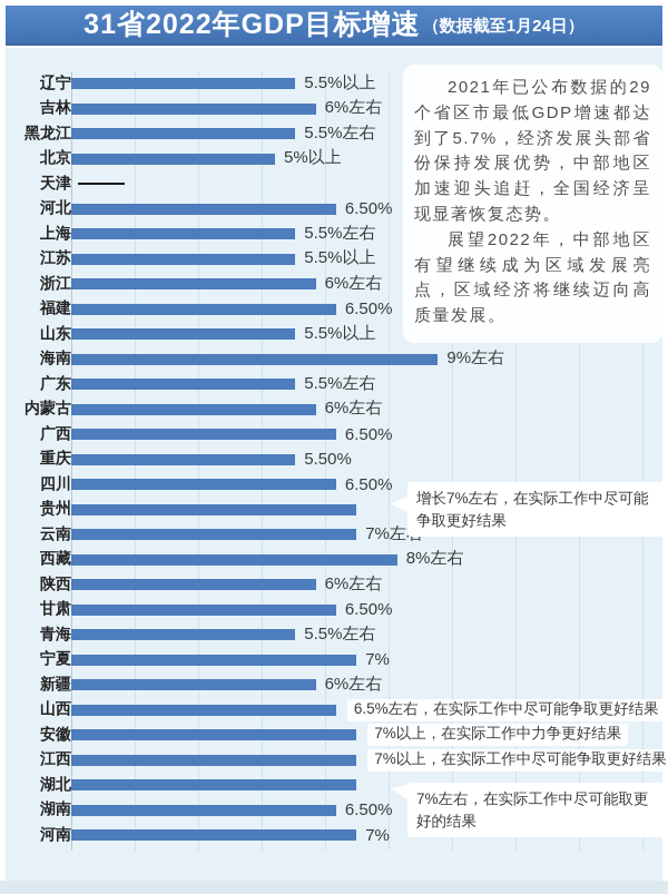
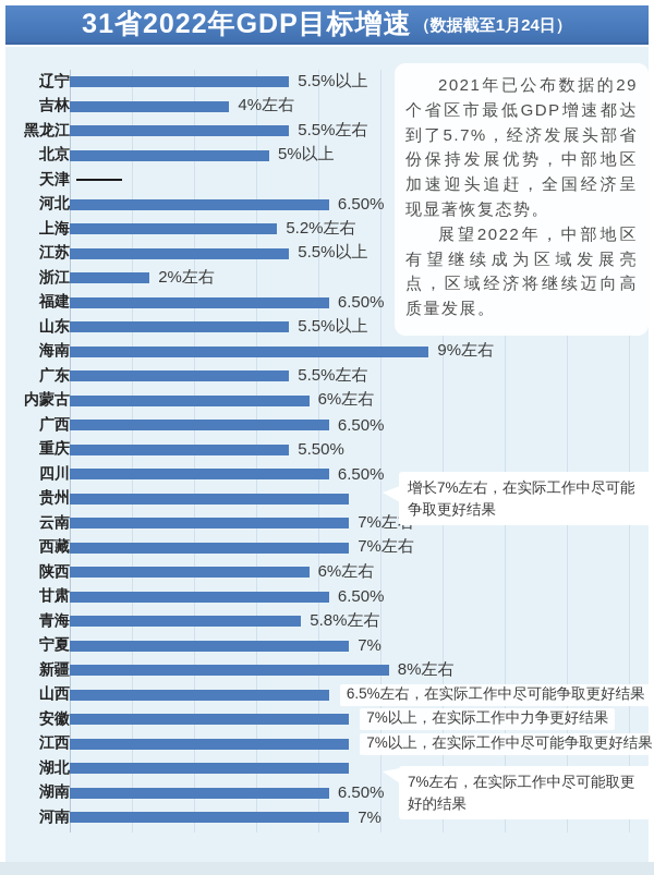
吉林: 6 -> 4
上海: 5.5 -> 5.2
浙江: 6 -> 2
西藏: 8 -> 7
青海: 5.5 -> 5.8
新疆: 6 -> 8
